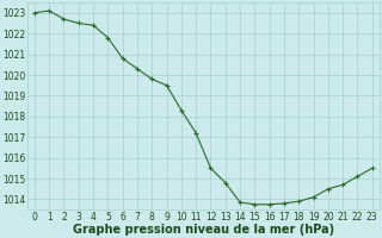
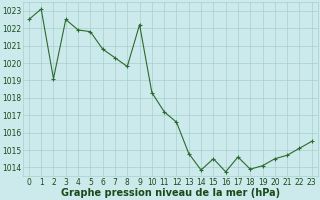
0: 1023.0 -> 1022.5
2: 1022.7 -> 1019.1
4: 1022.4 -> 1021.9
9: 1019.5 -> 1022.2
12: 1015.5 -> 1016.6
15: 1013.8 -> 1014.5
17: 1013.8 -> 1014.6
